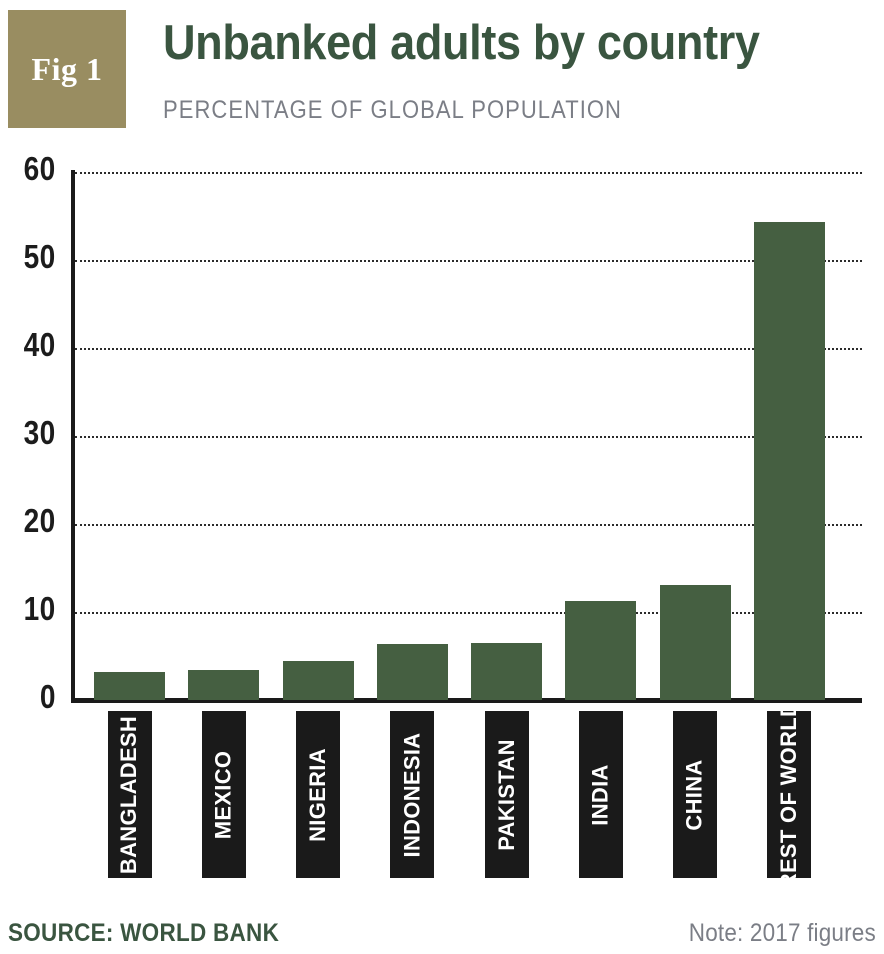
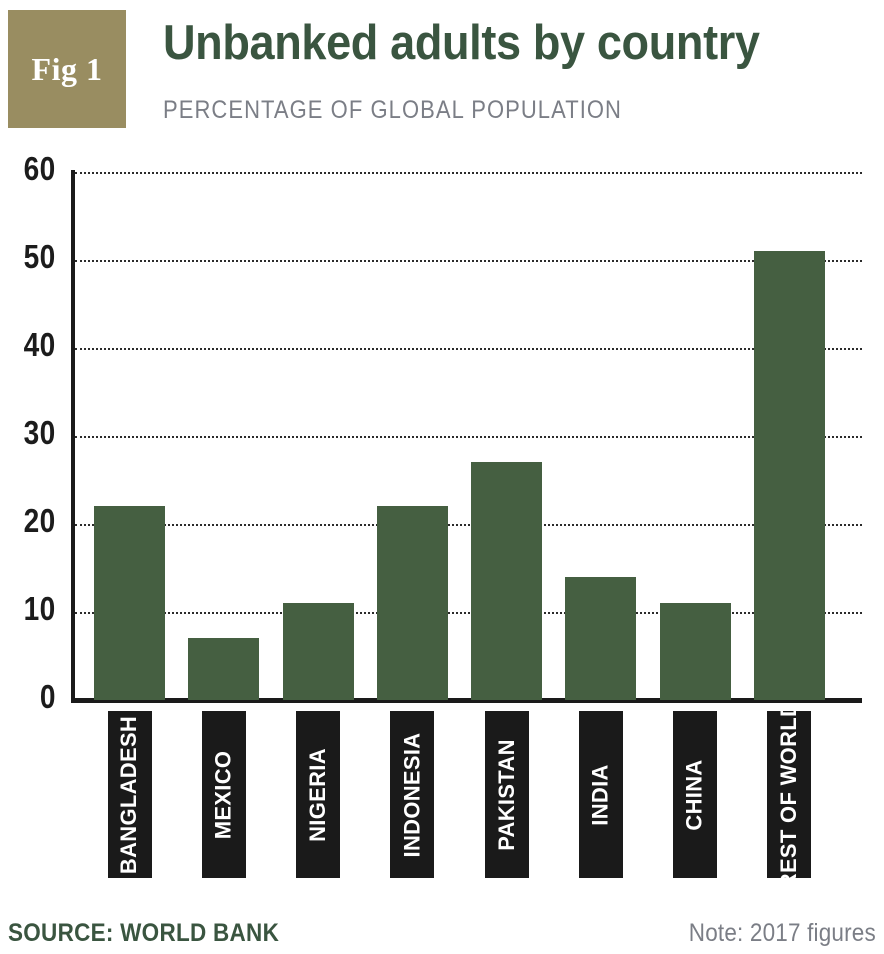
BANGLADESH: 3 -> 22
MEXICO: 3 -> 7
NIGERIA: 4 -> 11
INDONESIA: 6 -> 22
PAKISTAN: 6 -> 27
INDIA: 11 -> 14
CHINA: 13 -> 11
REST OF WORLD: 54 -> 51
